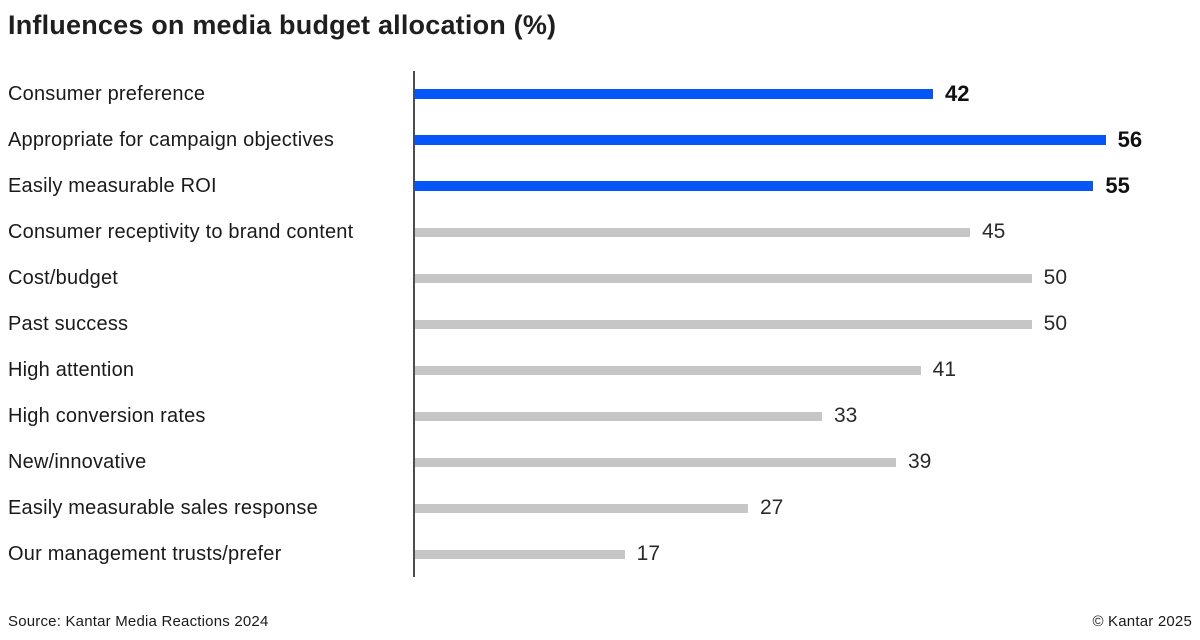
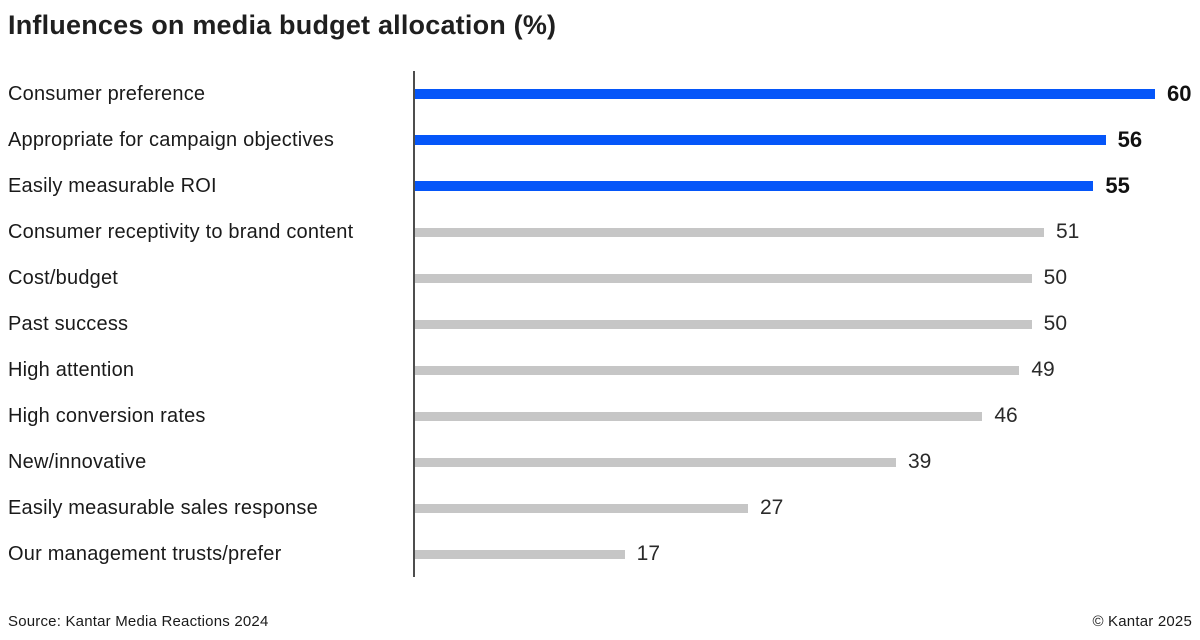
Consumer preference: 42 -> 60
Consumer receptivity to brand content: 45 -> 51
High attention: 41 -> 49
High conversion rates: 33 -> 46
